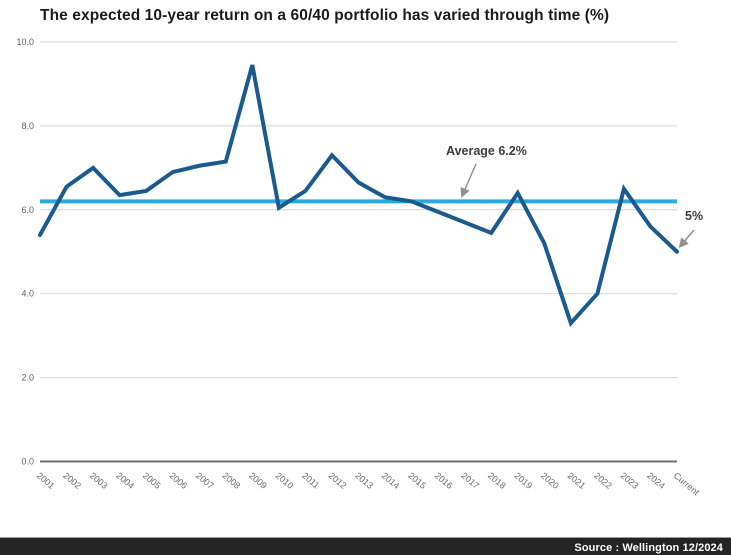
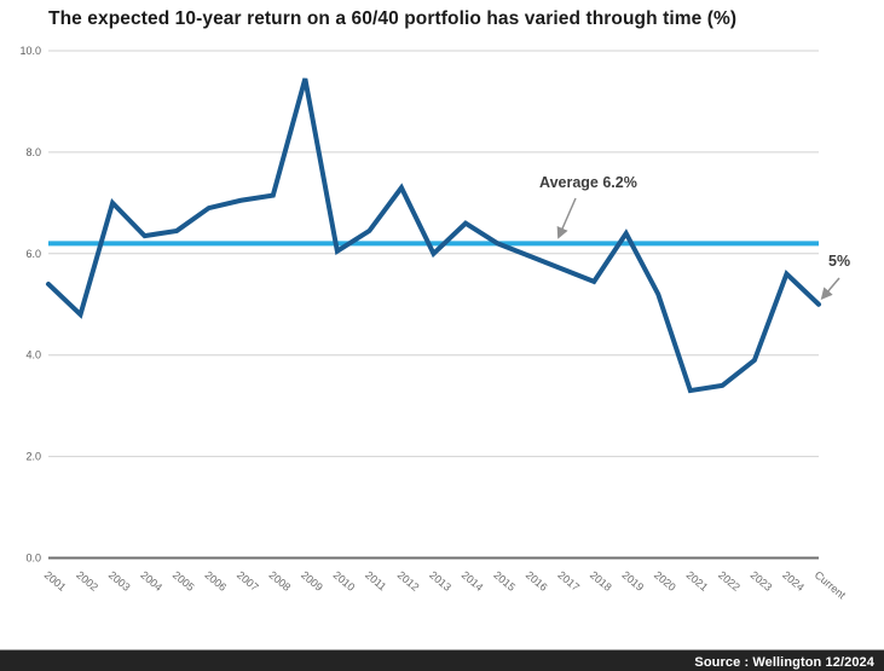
2002: 6.5 -> 4.8
2013: 6.7 -> 6.0
2014: 6.3 -> 6.6
2022: 4.0 -> 3.4
2023: 6.5 -> 3.9
